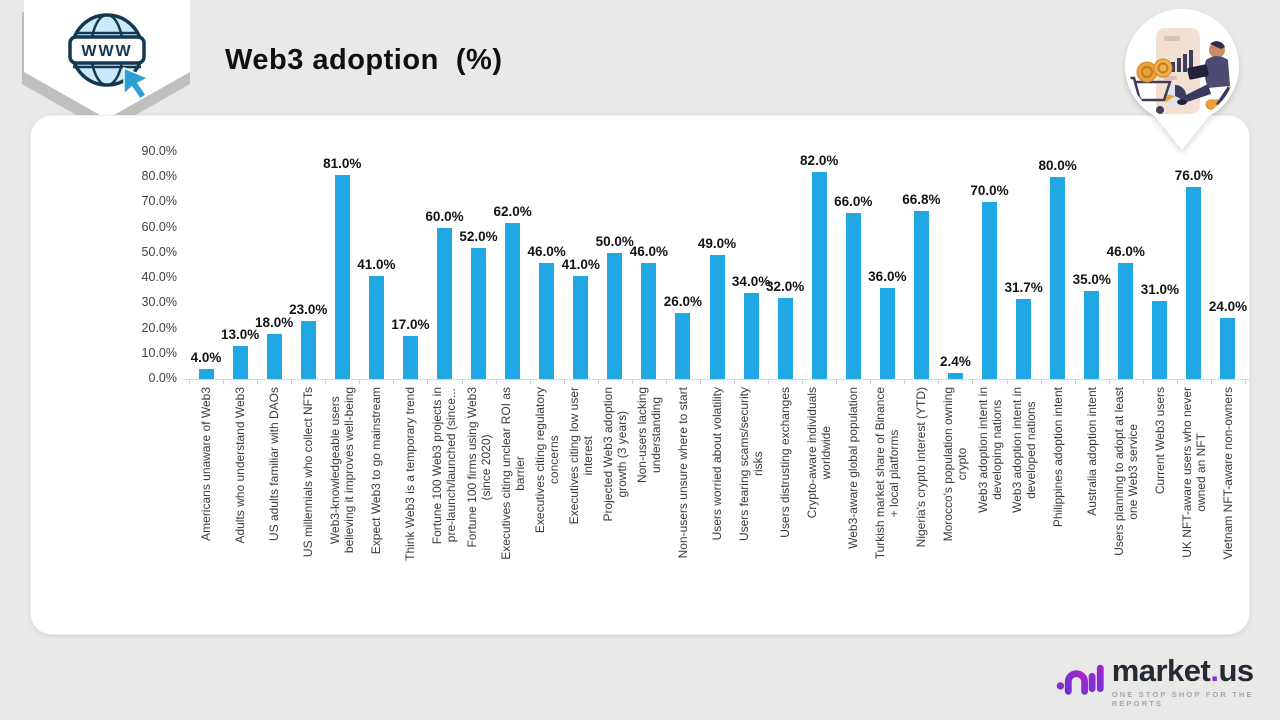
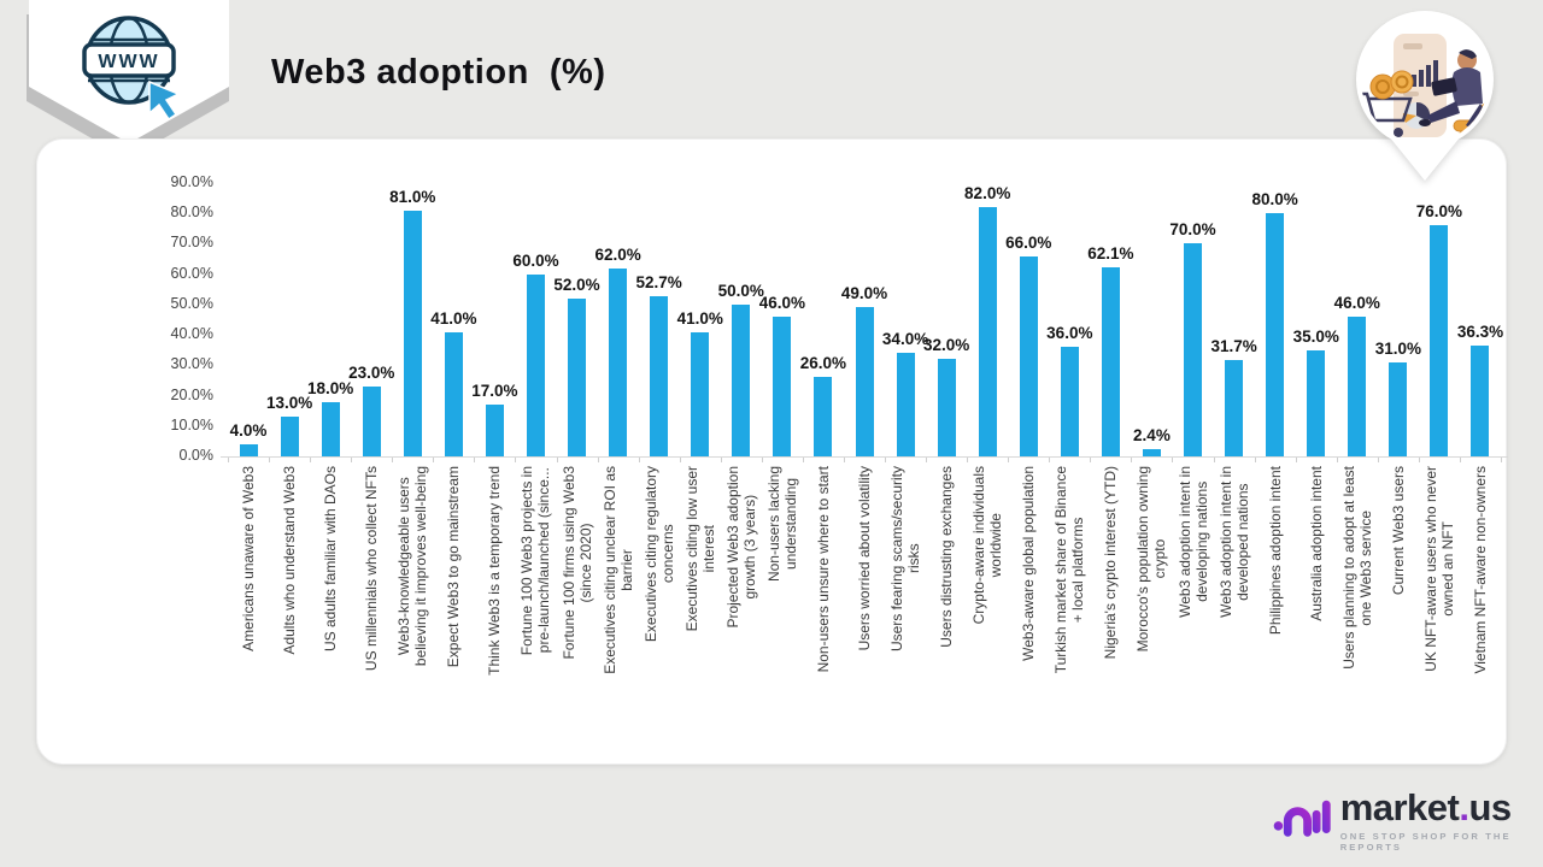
Executives citing regulatory concerns: 46.0% -> 52.7%
Nigeria's crypto interest (YTD): 66.8% -> 62.1%
Vietnam NFT-aware non-owners: 24.0% -> 36.3%
